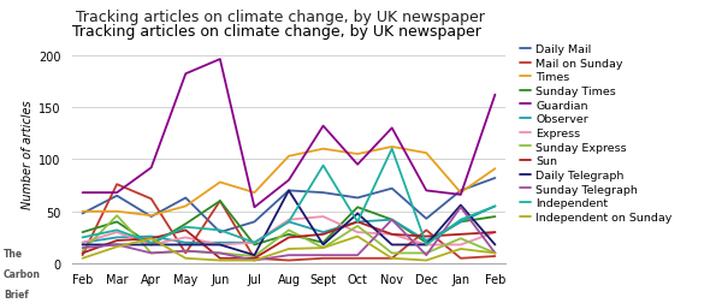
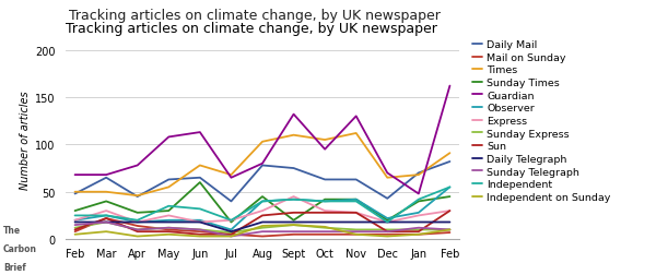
Mail on Sunday/Mar: 76 -> 22
Sunday Express/Mar: 46 -> 18
Independent/Mar: 32 -> 25
Independent on Sunday/Mar: 16 -> 8
Mail on Sunday/Apr: 62 -> 14
Sunday Times/Apr: 18 -> 28
Guardian/Apr: 92 -> 78
Observer/Apr: 26 -> 18
Sun/Apr: 24 -> 8
Independent on Sunday/Apr: 24 -> 3
Sunday Times/May: 38 -> 30
Guardian/May: 182 -> 108
Sun/May: 32 -> 8
Daily Mail/Jun: 30 -> 65
Mail on Sunday/Jun: 60 -> 8
Guardian/Jun: 196 -> 113
Guardian/Jul: 54 -> 65
Observer/Jul: 20 -> 10
Daily Mail/Aug: 70 -> 78
Sunday Times/Aug: 28 -> 45
Express/Aug: 42 -> 30
Sunday Express/Aug: 32 -> 12
Daily Telegraph/Aug: 70 -> 18
Daily Mail/Sept: 68 -> 75
Observer/Sept: 30 -> 42
Independent/Sept: 94 -> 42
Sunday Times/Oct: 54 -> 42
Sunday Express/Oct: 36 -> 12
Sun/Oct: 40 -> 28
Daily Telegraph/Oct: 48 -> 18
Independent on Sunday/Oct: 26 -> 13
Daily Mail/Nov: 72 -> 63
Sunday Telegraph/Nov: 42 -> 8
Independent/Nov: 110 -> 40
Mail on Sunday/Dec: 32 -> 5
Times/Dec: 106 -> 65
Sun/Dec: 26 -> 8
Guardian/Jan: 66 -> 48
Observer/Jan: 40 -> 28
Express/Jan: 18 -> 25
Sunday Express/Jan: 24 -> 10
Sun/Jan: 28 -> 8
Daily Telegraph/Jan: 56 -> 18
Sunday Telegraph/Jan: 54 -> 12
Independent on Sunday/Jan: 14 -> 5
